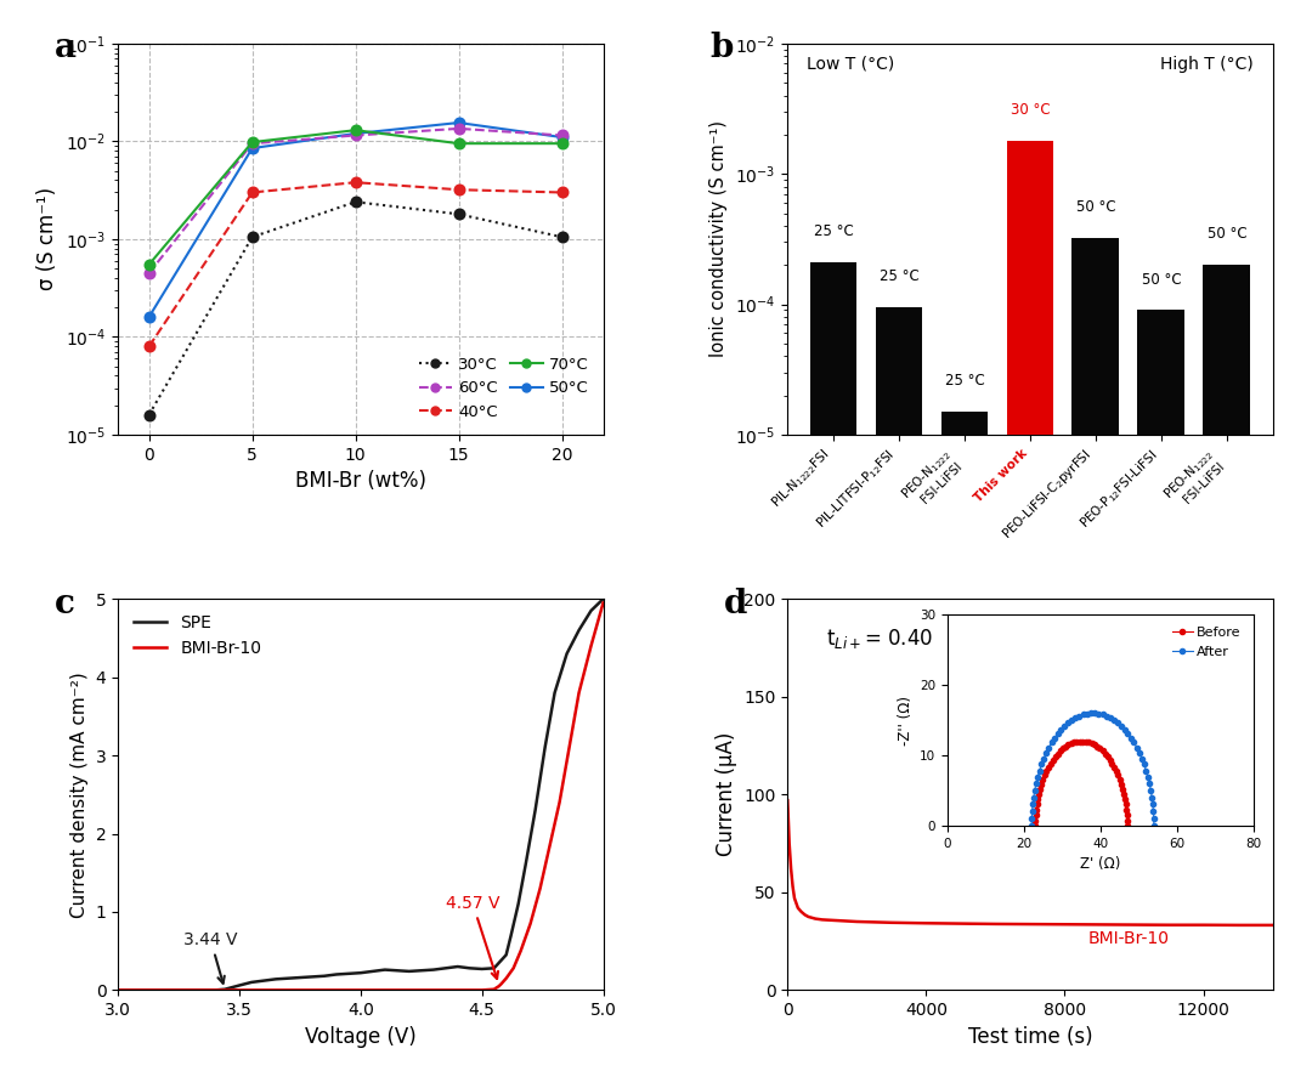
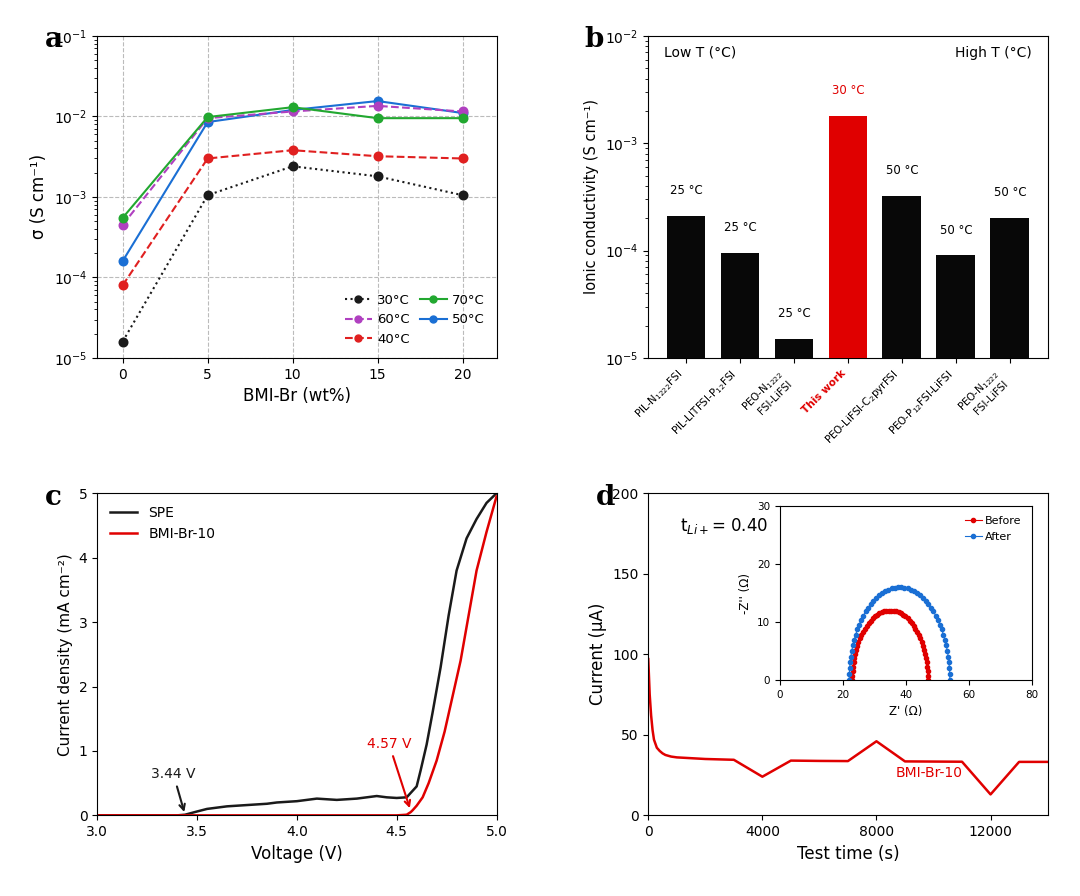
4000: 34 -> 24
8000: 34 -> 46
12000: 33 -> 13
